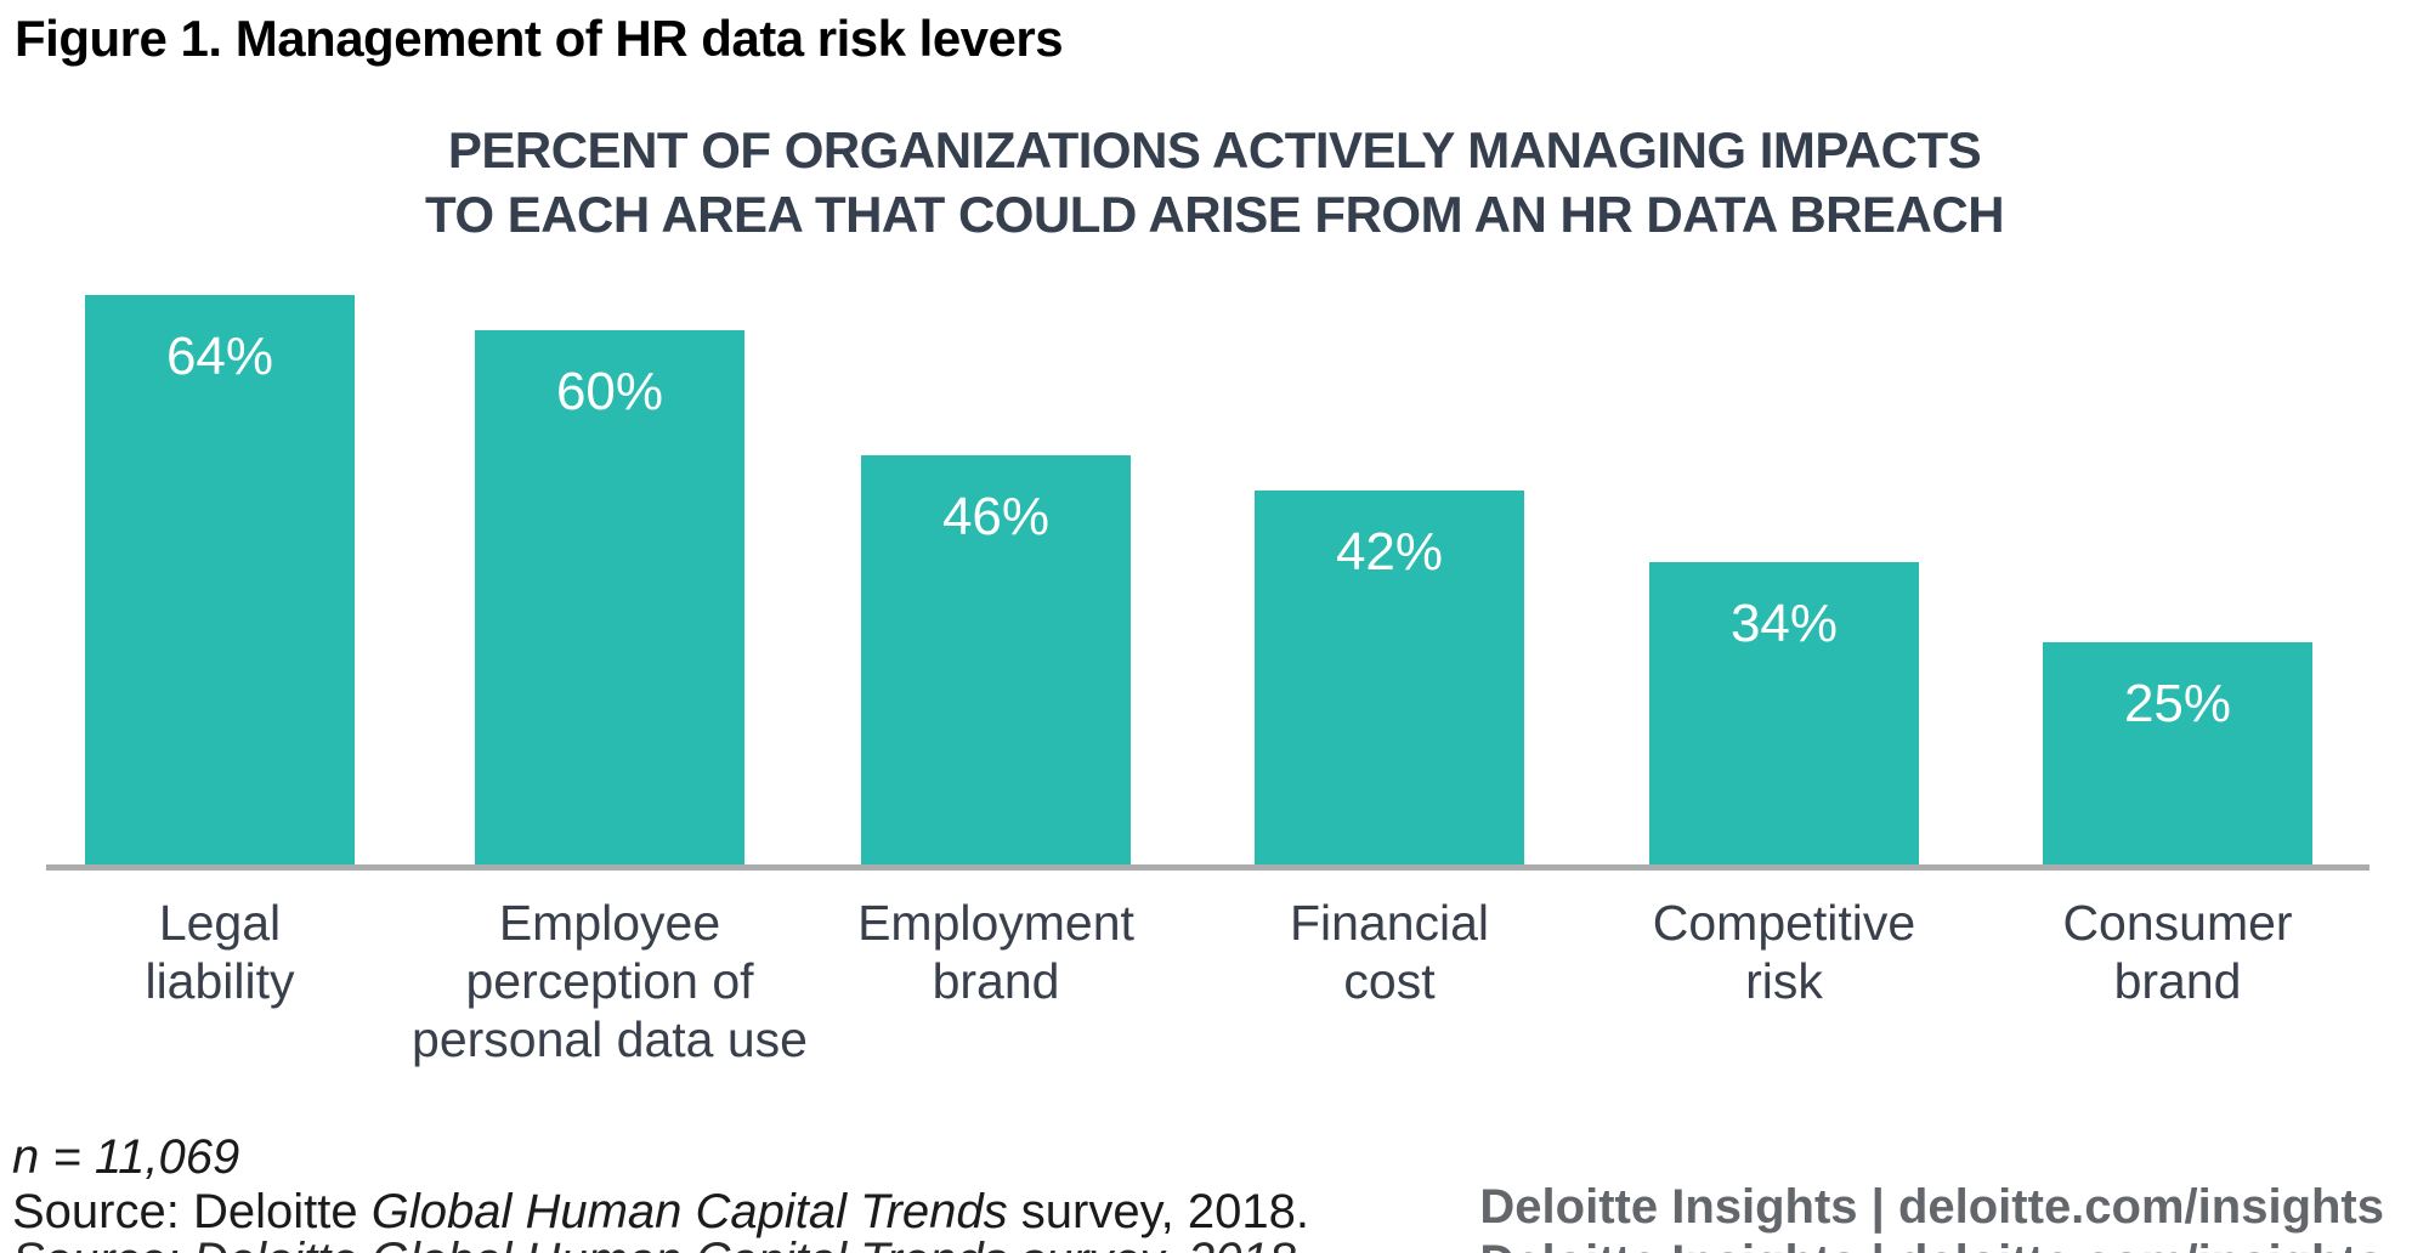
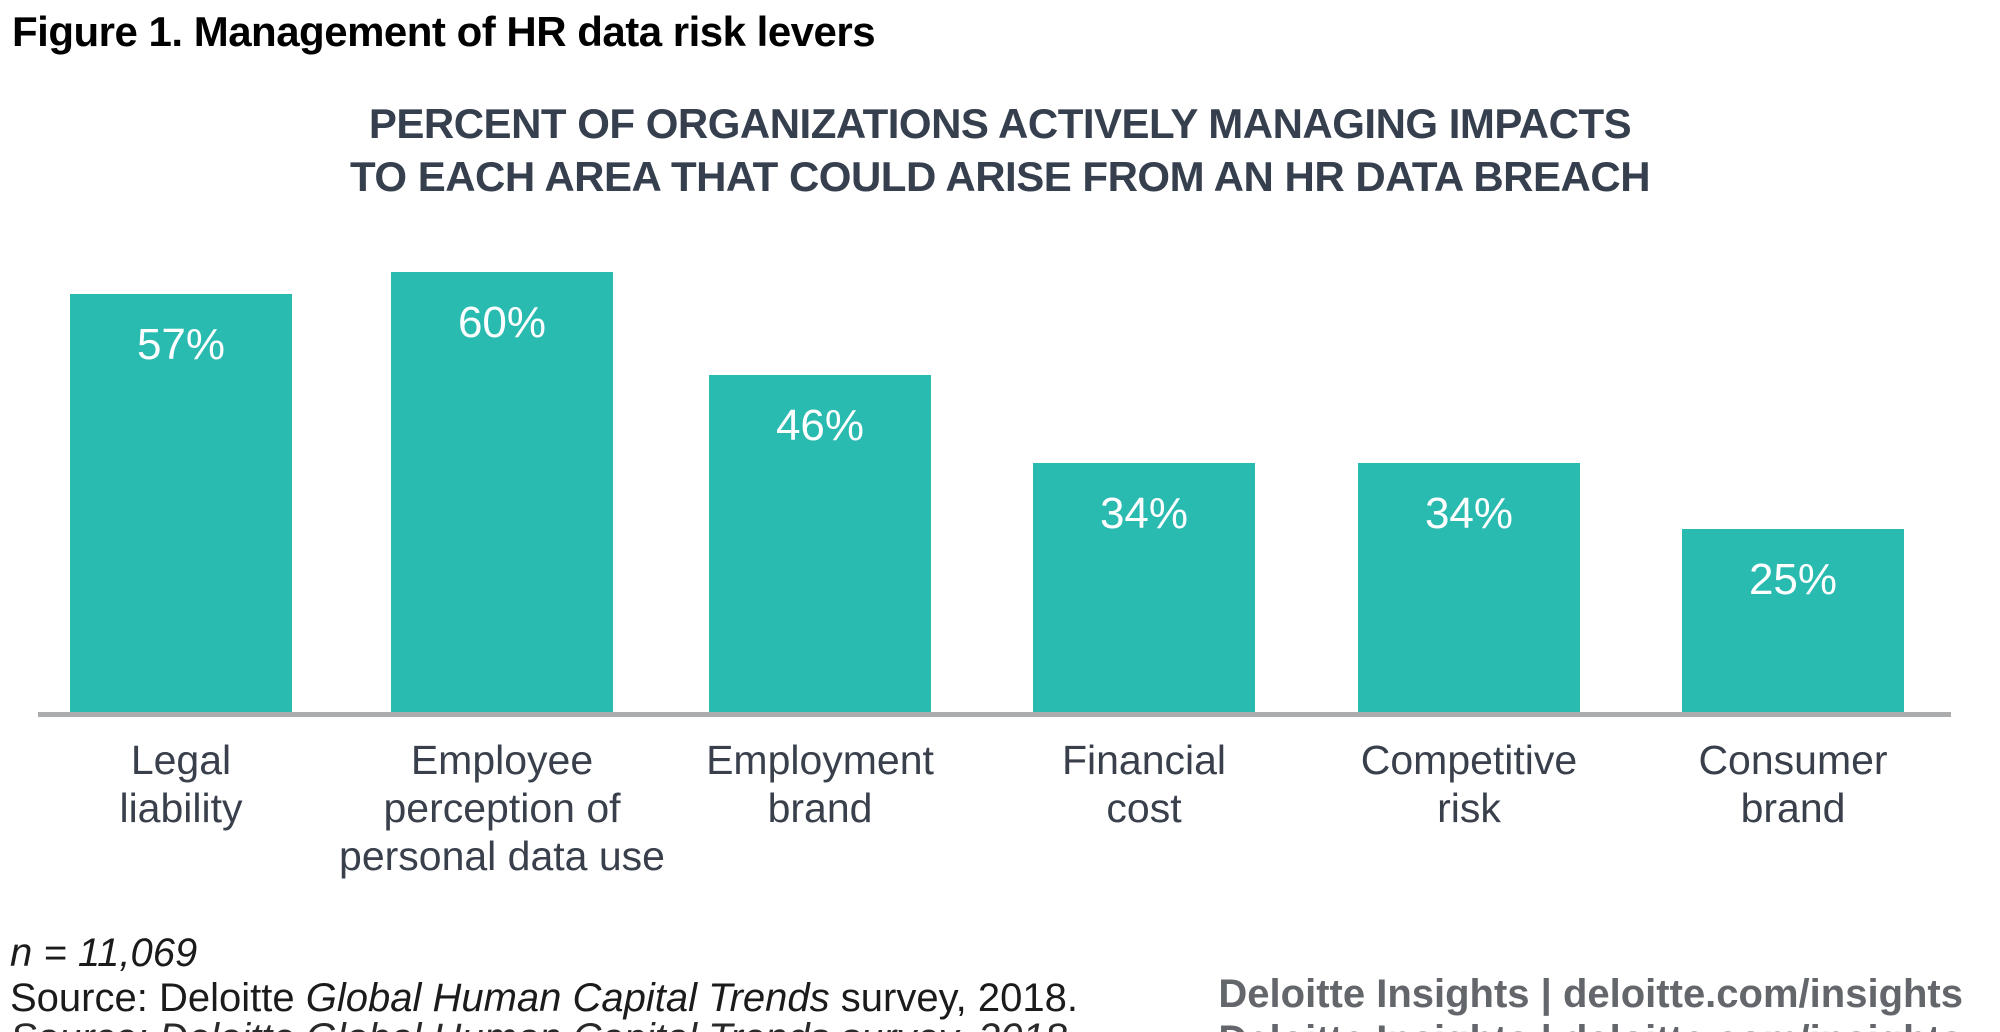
Legal liability: 64% -> 57%
Financial cost: 42% -> 34%
